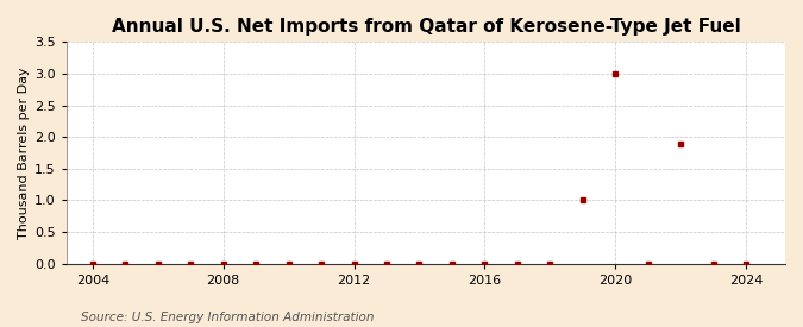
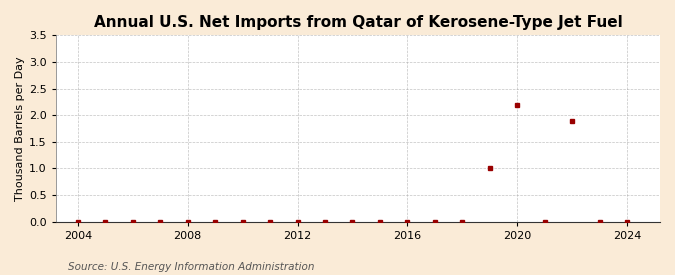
2020: 3.0 -> 2.2
